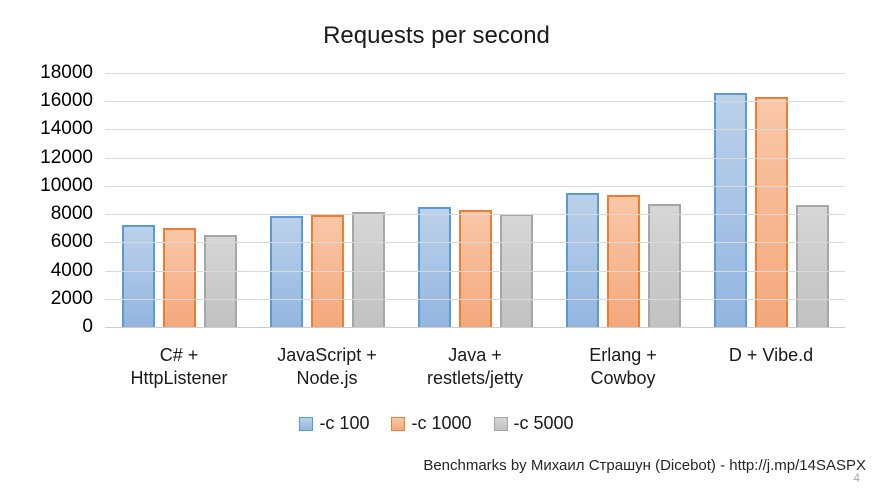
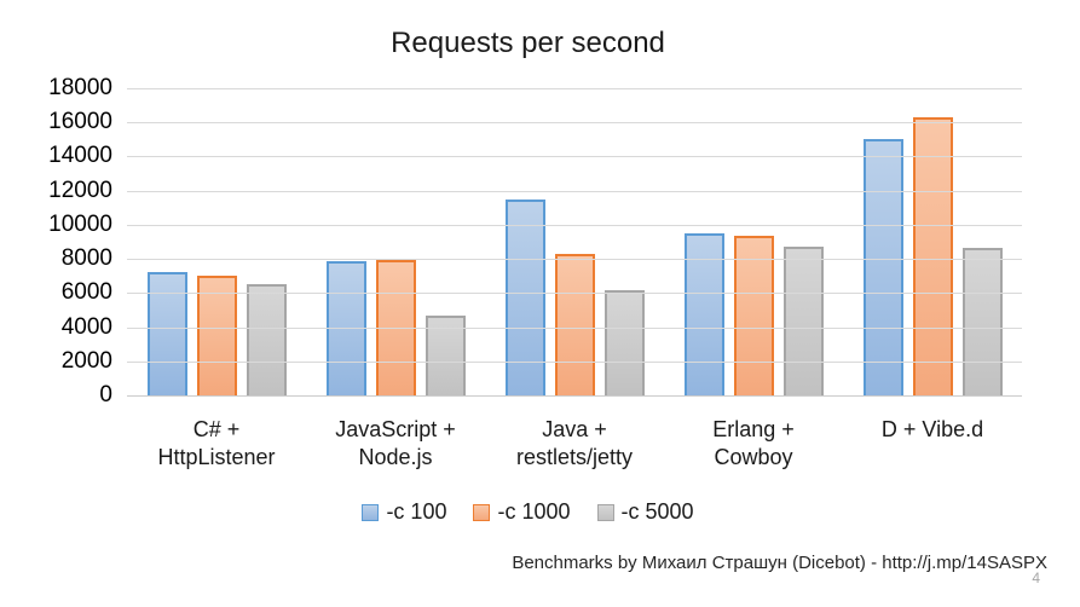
-c 5000/JavaScript + Node.js: 8200 -> 4700
-c 100/Java + restlets/jetty: 8500 -> 11500
-c 5000/Java + restlets/jetty: 8000 -> 6200
-c 100/D + Vibe.d: 16600 -> 15000
